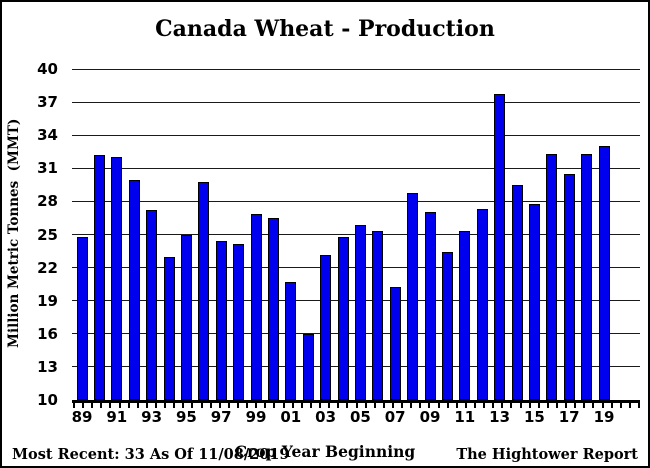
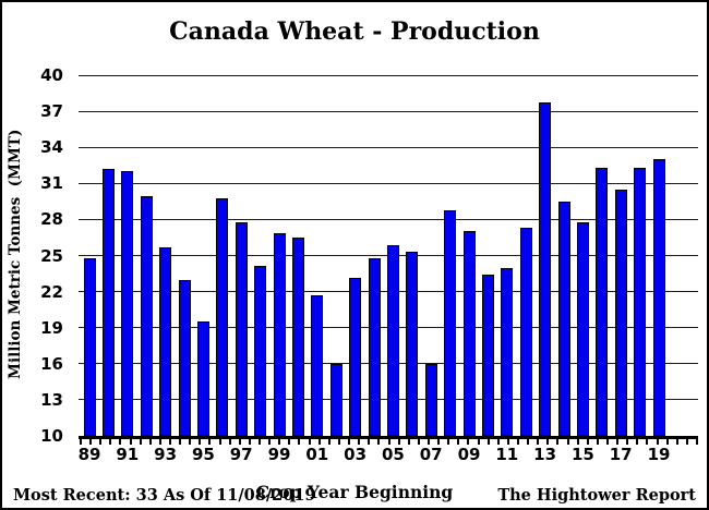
93: 27.2 -> 25.7
95: 25.0 -> 19.5
97: 24.4 -> 27.8
01: 20.7 -> 21.7
07: 20.2 -> 16.0
11: 25.3 -> 24.0
